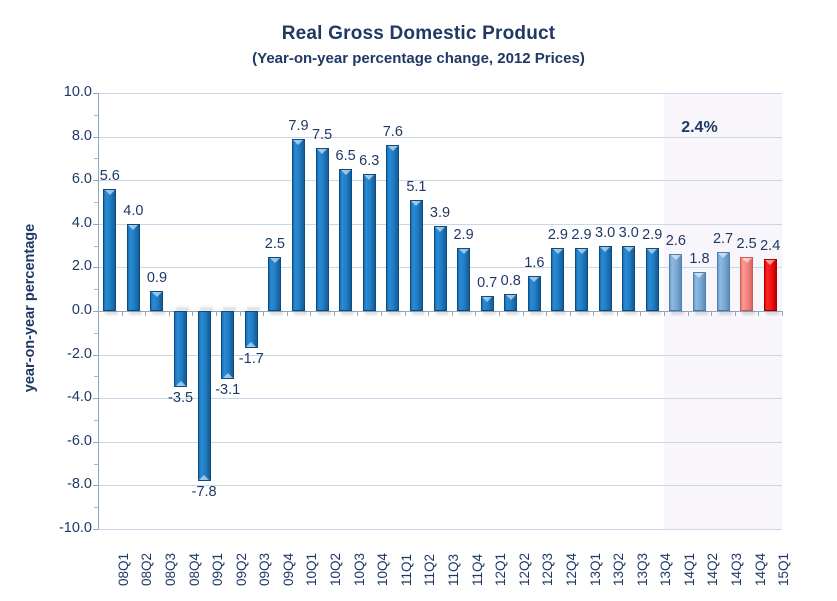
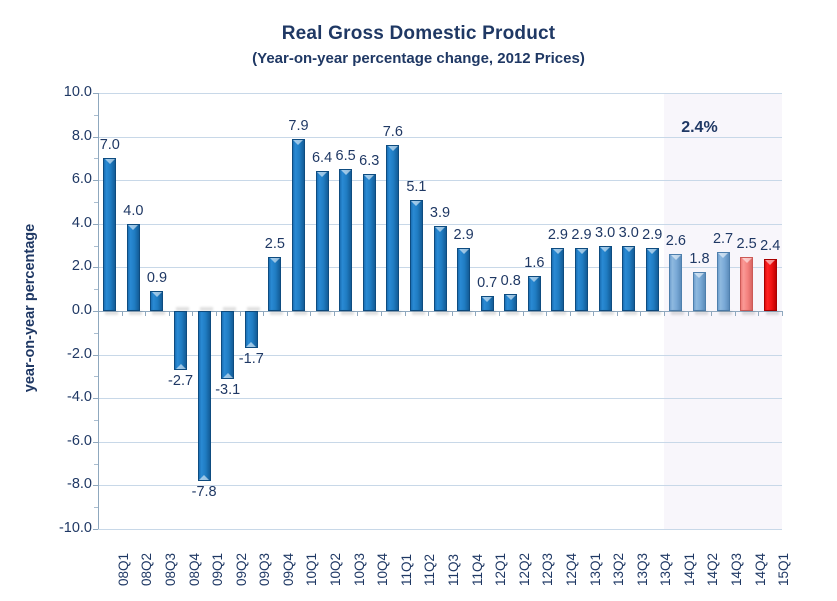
08Q1: 5.6 -> 7.0
08Q4: -3.5 -> -2.7
10Q2: 7.5 -> 6.4
